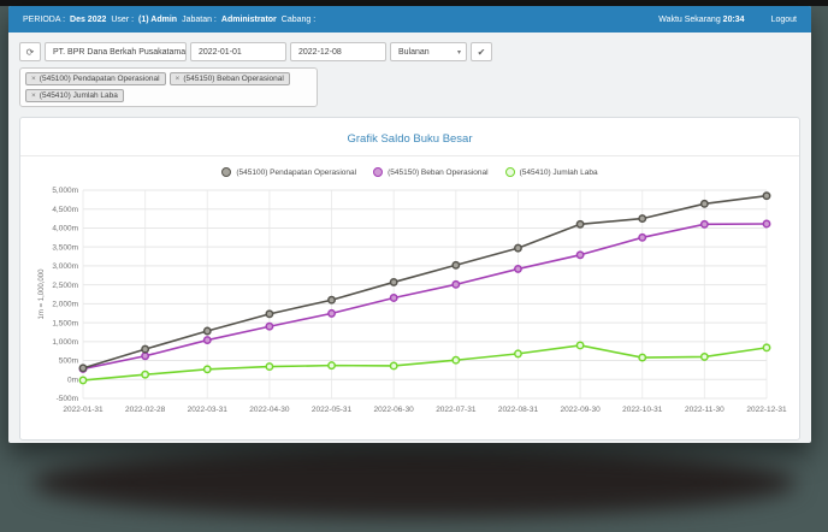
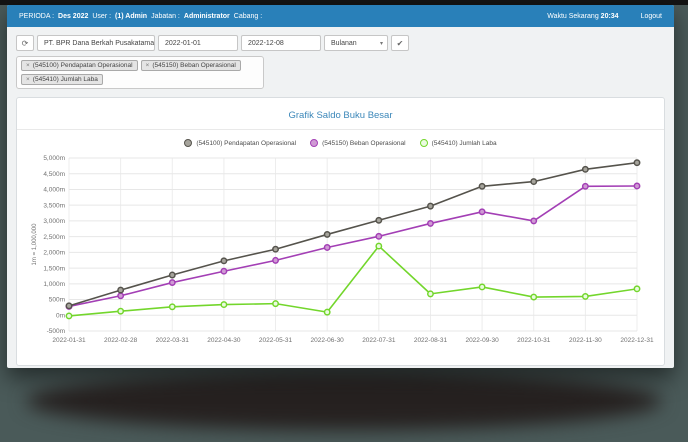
(545410) Jumlah Laba/2022-06-30: 400m -> 100m
(545410) Jumlah Laba/2022-07-31: 500m -> 2200m
(545150) Beban Operasional/2022-10-31: 3800m -> 3000m
